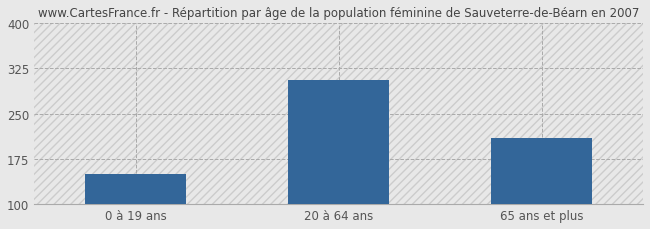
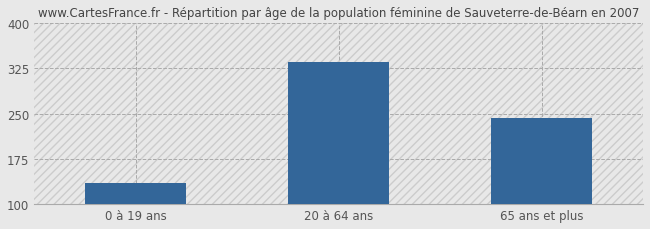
0 à 19 ans: 150 -> 135
20 à 64 ans: 306 -> 336
65 ans et plus: 210 -> 242
